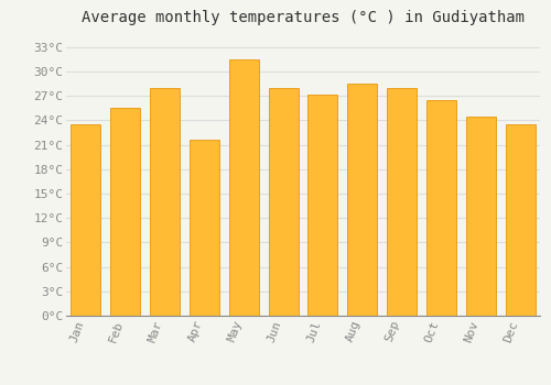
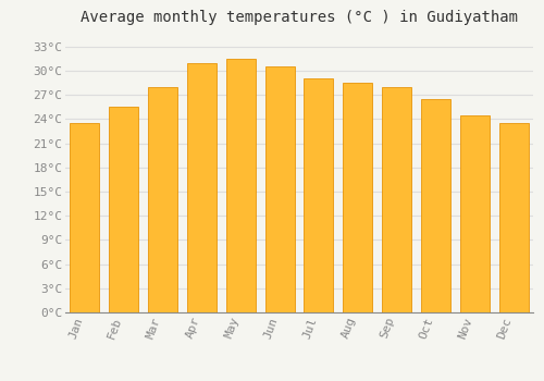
Apr: 21.6°C -> 31.0°C
Jun: 28.0°C -> 30.5°C
Jul: 27.2°C -> 29.0°C
